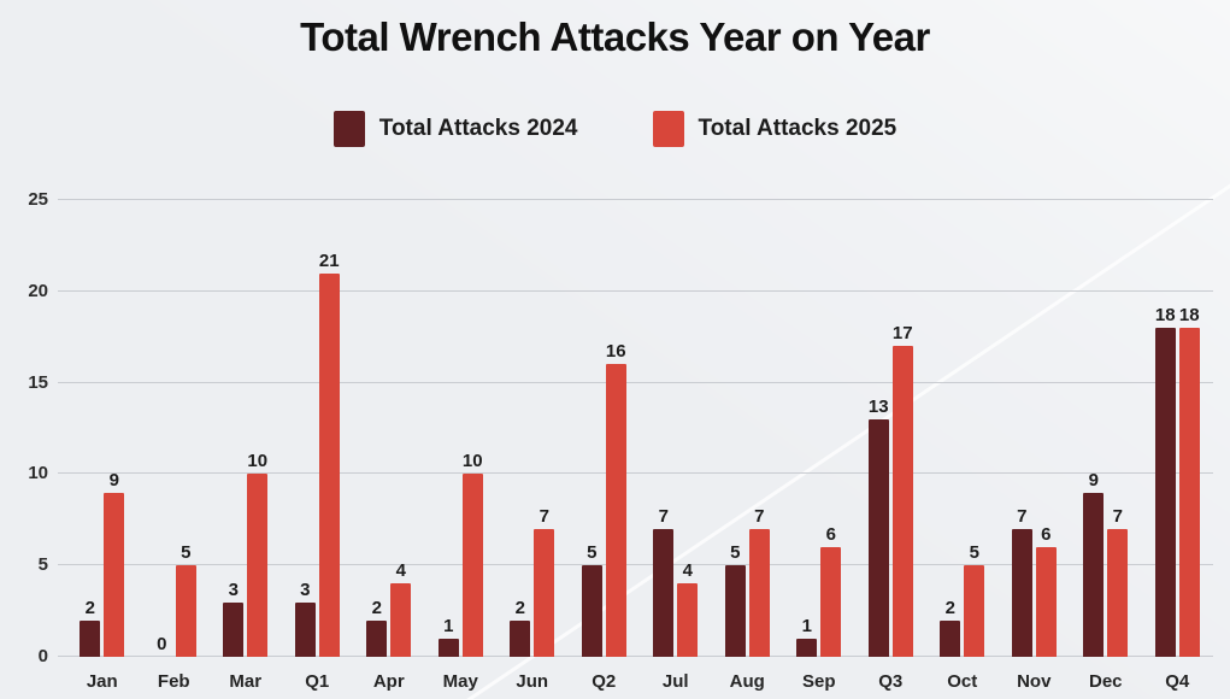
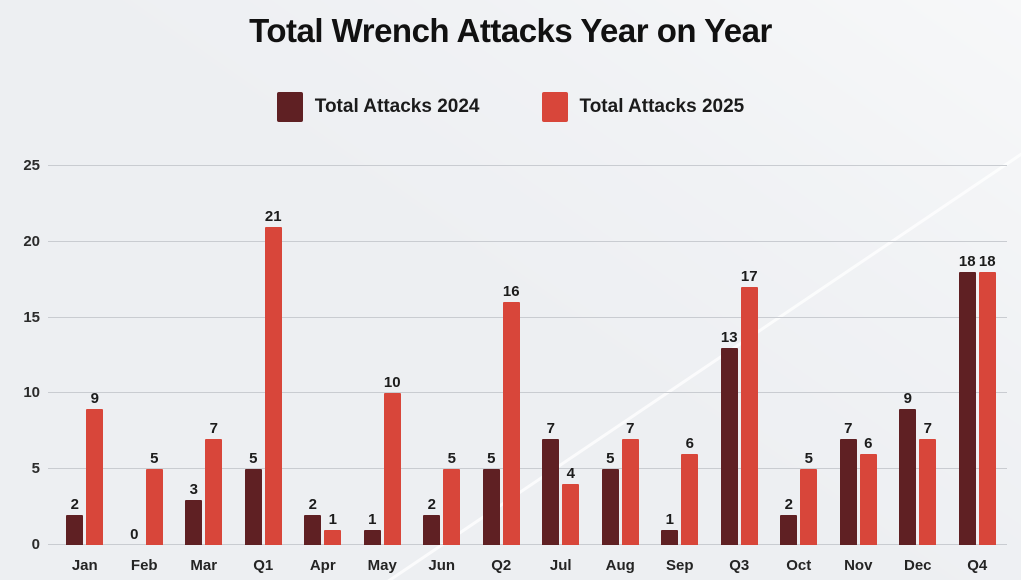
Total Attacks 2025/Mar: 10 -> 7
Total Attacks 2024/Q1: 3 -> 5
Total Attacks 2025/Apr: 4 -> 1
Total Attacks 2025/Jun: 7 -> 5
